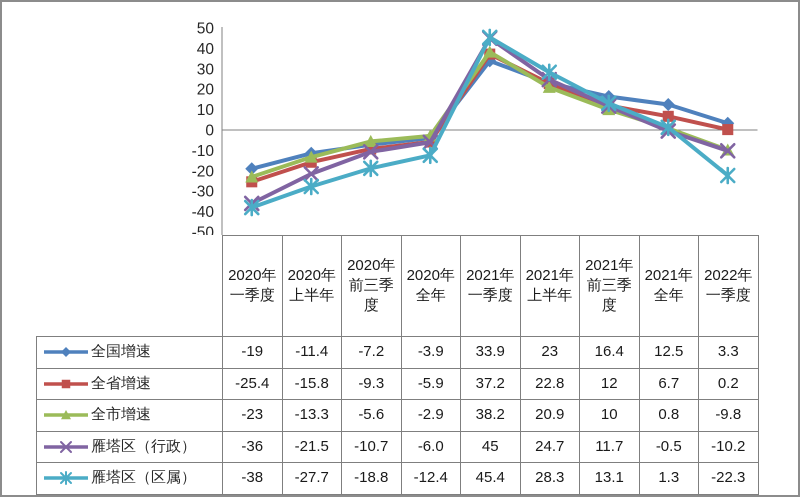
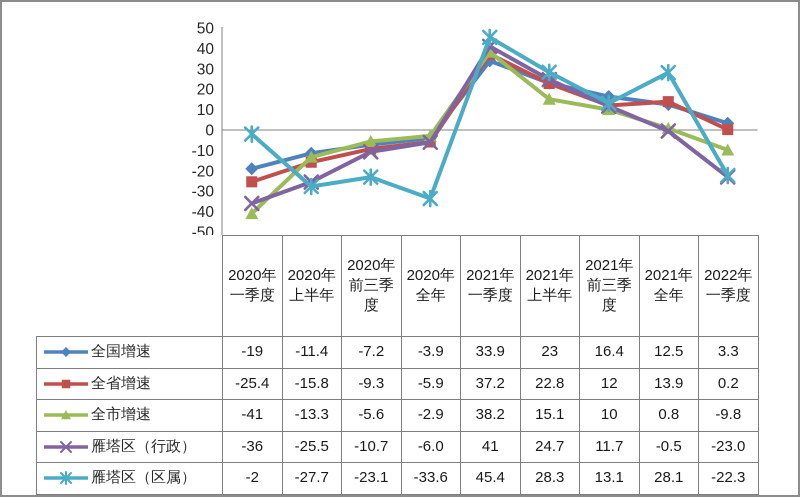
全市增速/2020年一季度: -23 -> -41
雁塔区（区属）/2020年一季度: -38 -> -2
雁塔区（行政）/2020年上半年: -21.5 -> -25.5
雁塔区（区属）/2020年前三季度: -18.8 -> -23.1
雁塔区（区属）/2020年全年: -12.4 -> -33.6
雁塔区（行政）/2021年一季度: 45 -> 41
全市增速/2021年上半年: 20.9 -> 15.1
全省增速/2021年全年: 6.7 -> 13.9
雁塔区（区属）/2021年全年: 1.3 -> 28.1
雁塔区（行政）/2022年一季度: -10.2 -> -23.0
